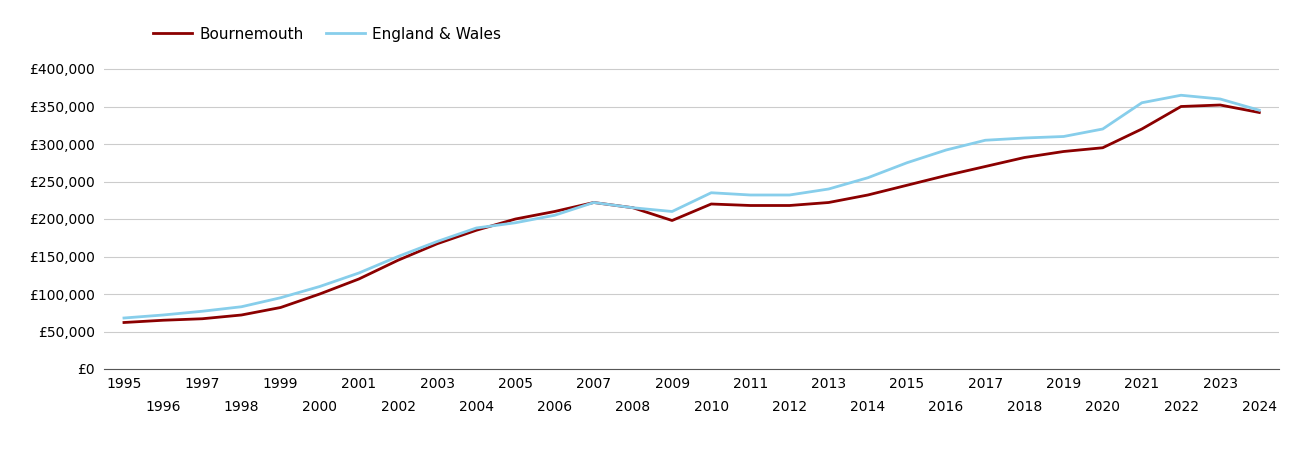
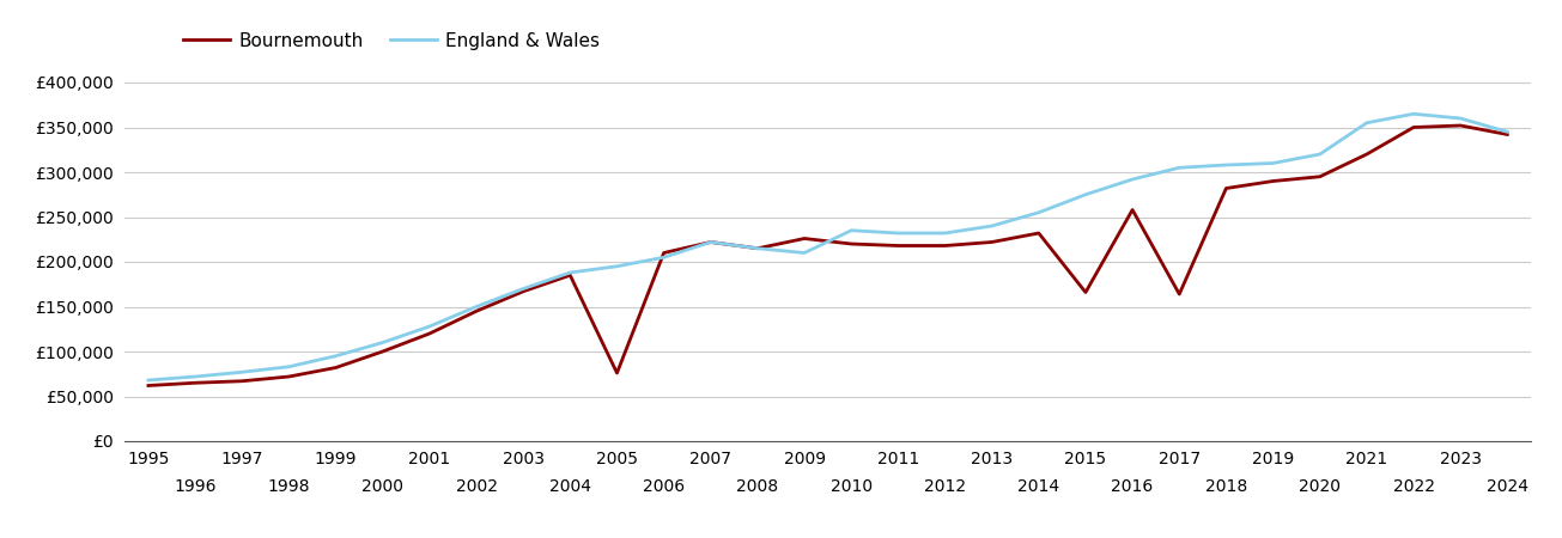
Bournemouth/2005: £200,000 -> £76,000
Bournemouth/2009: £198,000 -> £226,000
Bournemouth/2015: £245,000 -> £166,000
Bournemouth/2017: £270,000 -> £164,000
